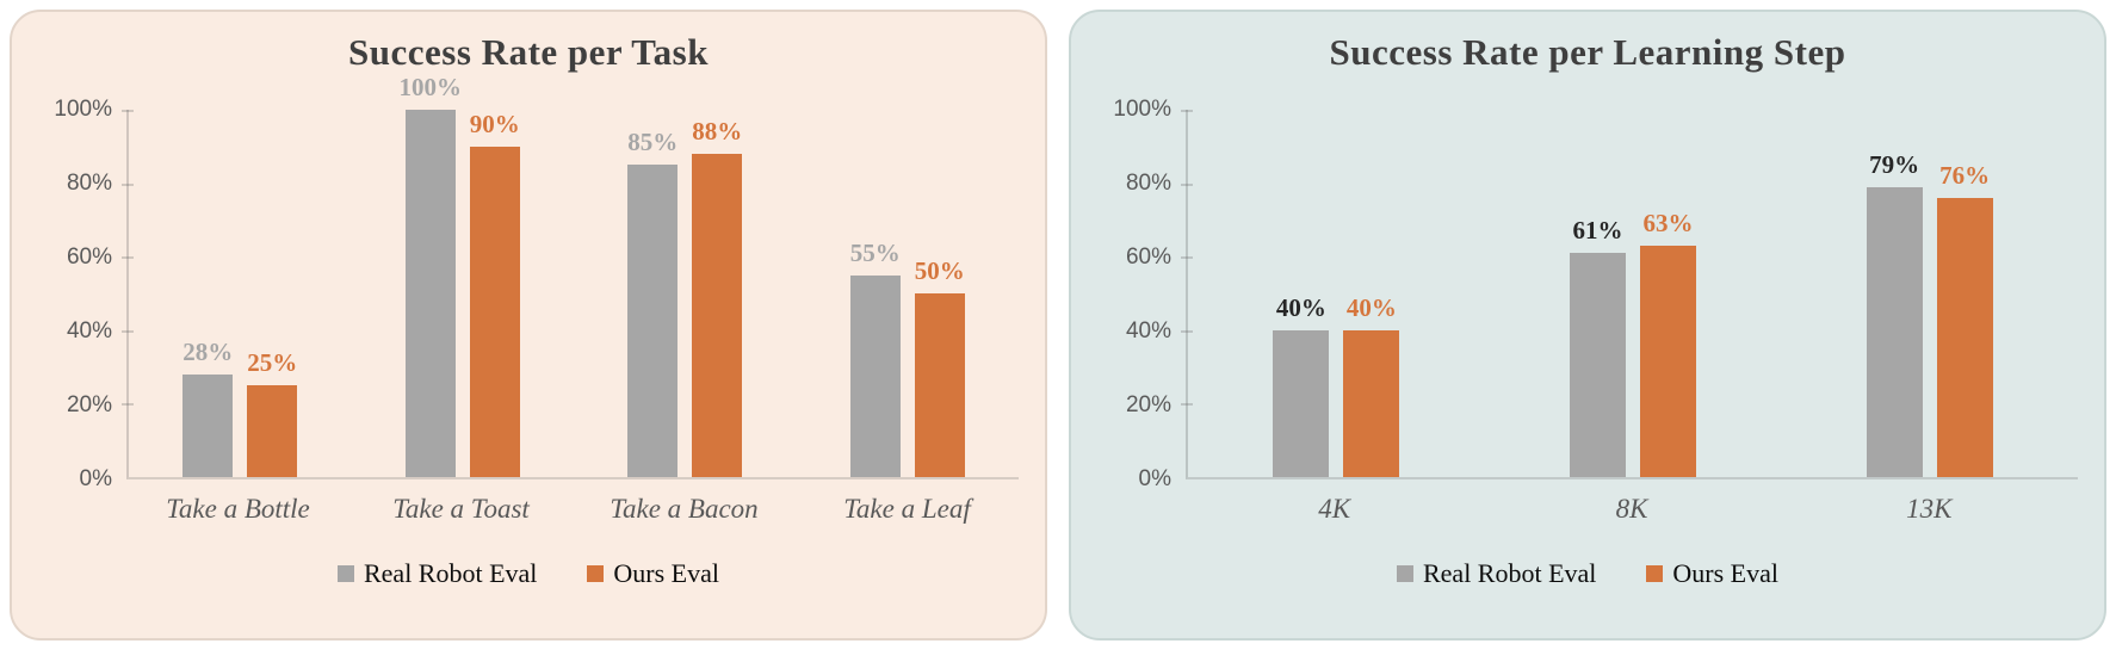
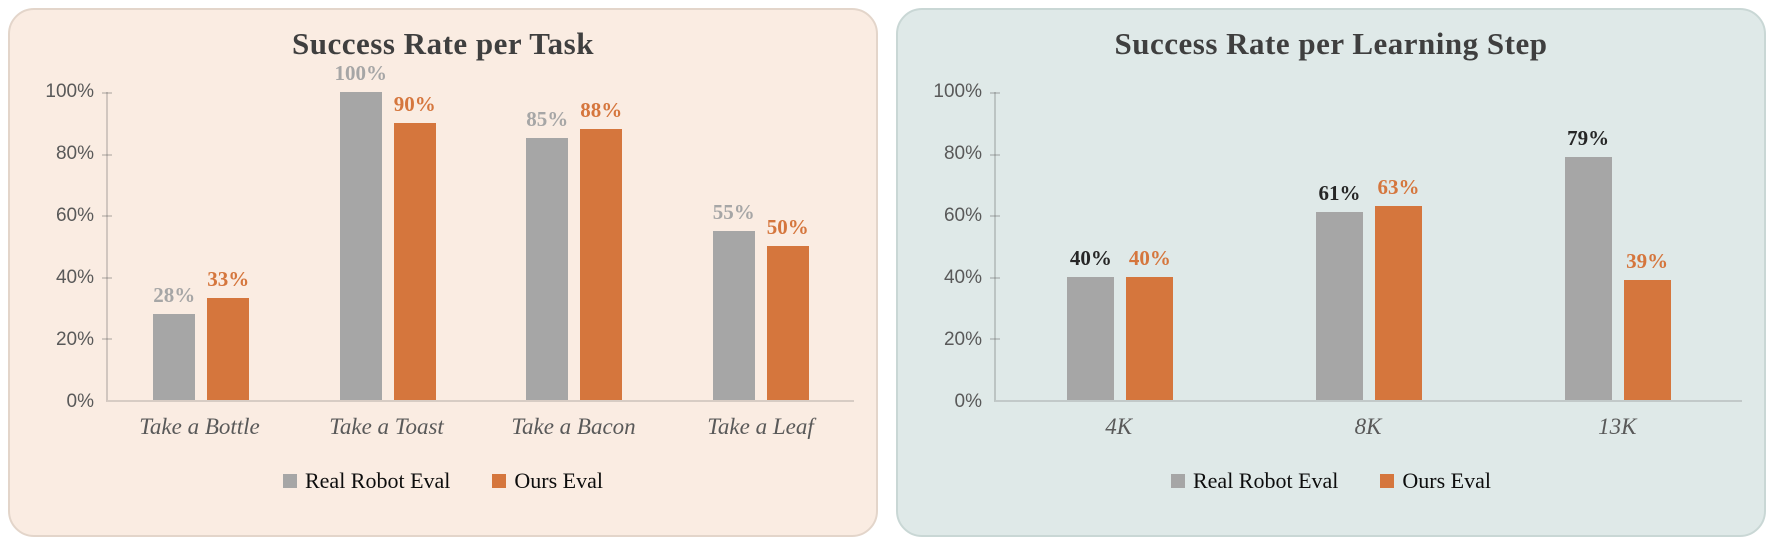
Success Rate per Task/Ours Eval/Take a Bottle: 25% -> 33%
Success Rate per Learning Step/Ours Eval/13K: 76% -> 39%
